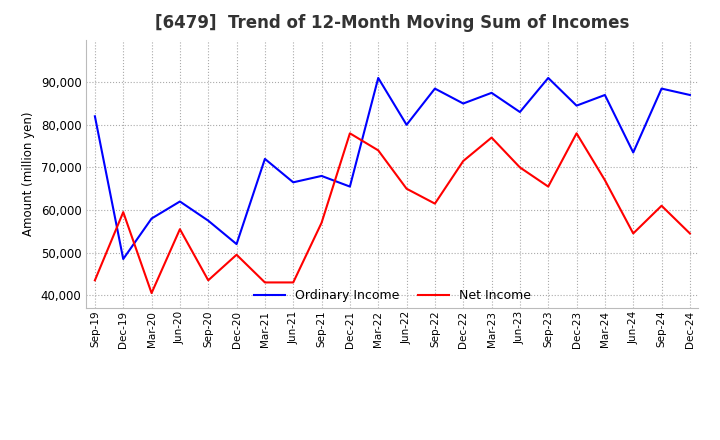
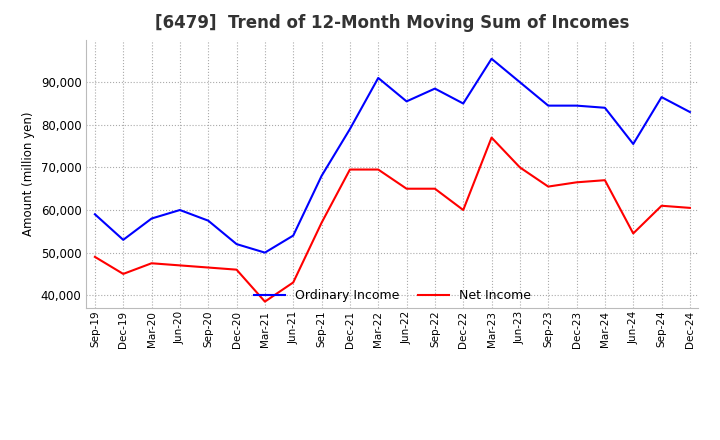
Ordinary Income/Sep-19: 82,000 -> 59,000
Net Income/Sep-19: 43,500 -> 49,000
Ordinary Income/Dec-19: 48,500 -> 53,000
Net Income/Dec-19: 59,500 -> 45,000
Net Income/Mar-20: 40,500 -> 47,500
Ordinary Income/Jun-20: 62,000 -> 60,000
Net Income/Jun-20: 55,500 -> 47,000
Net Income/Sep-20: 43,500 -> 46,500
Net Income/Dec-20: 49,500 -> 46,000
Ordinary Income/Mar-21: 72,000 -> 50,000
Net Income/Mar-21: 43,000 -> 38,500
Ordinary Income/Jun-21: 66,500 -> 54,000
Ordinary Income/Dec-21: 65,500 -> 79,000
Net Income/Dec-21: 78,000 -> 69,500
Net Income/Mar-22: 74,000 -> 69,500
Ordinary Income/Jun-22: 80,000 -> 85,500
Net Income/Sep-22: 61,500 -> 65,000
Net Income/Dec-22: 71,500 -> 60,000
Ordinary Income/Mar-23: 87,500 -> 95,500
Ordinary Income/Jun-23: 83,000 -> 90,000
Ordinary Income/Sep-23: 91,000 -> 84,500
Net Income/Dec-23: 78,000 -> 66,500
Ordinary Income/Mar-24: 87,000 -> 84,000
Ordinary Income/Jun-24: 73,500 -> 75,500
Ordinary Income/Sep-24: 88,500 -> 86,500
Ordinary Income/Dec-24: 87,000 -> 83,000
Net Income/Dec-24: 54,500 -> 60,500
